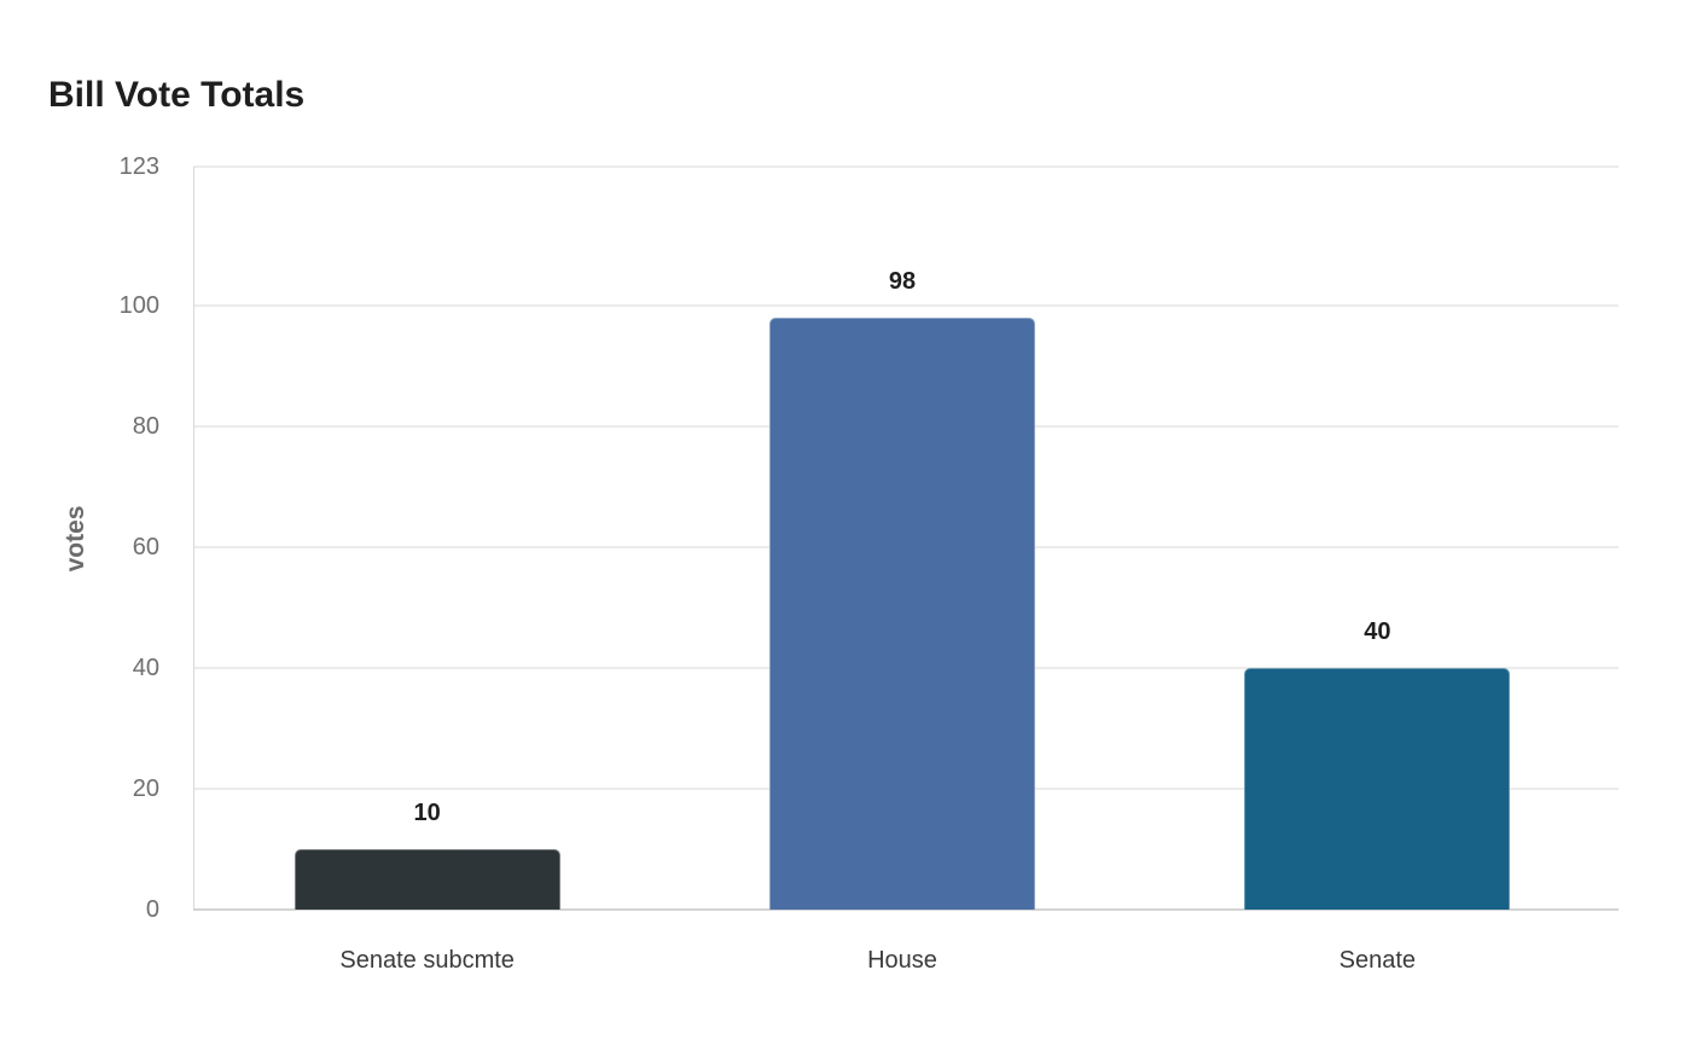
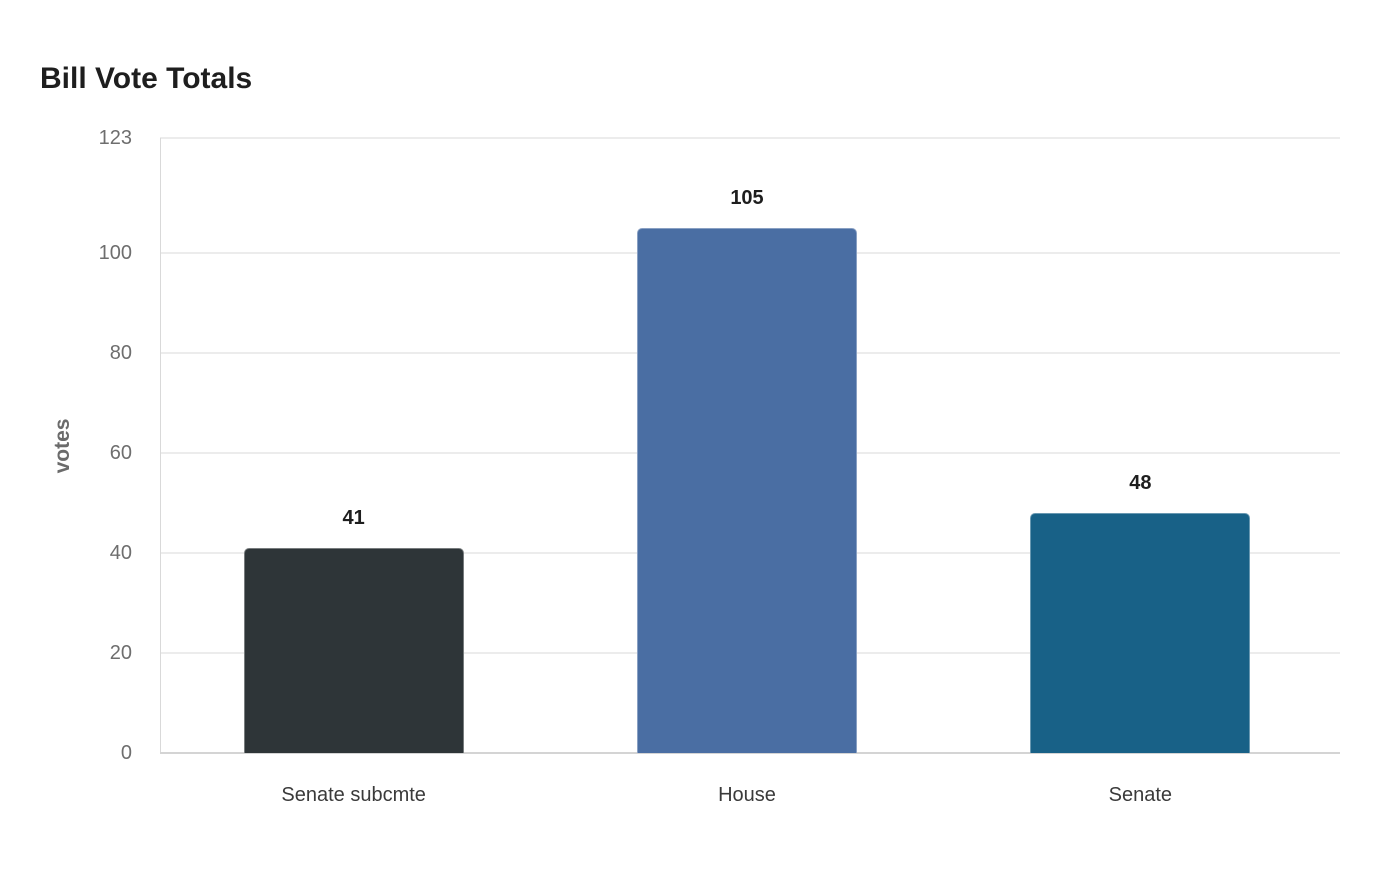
Senate subcmte: 10 -> 41
House: 98 -> 105
Senate: 40 -> 48
